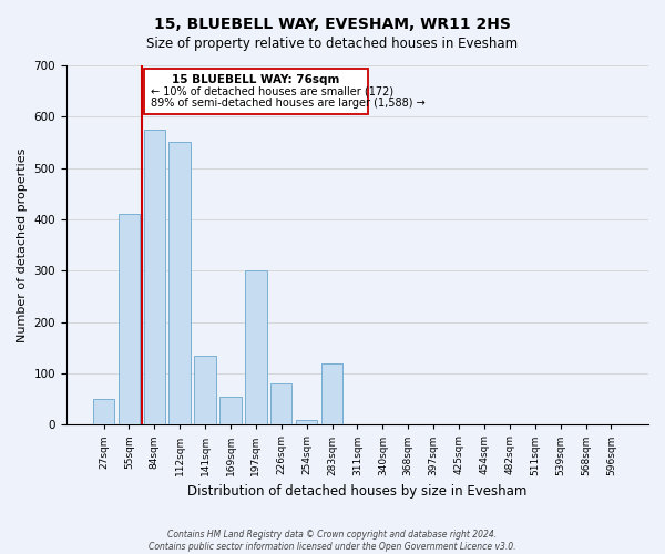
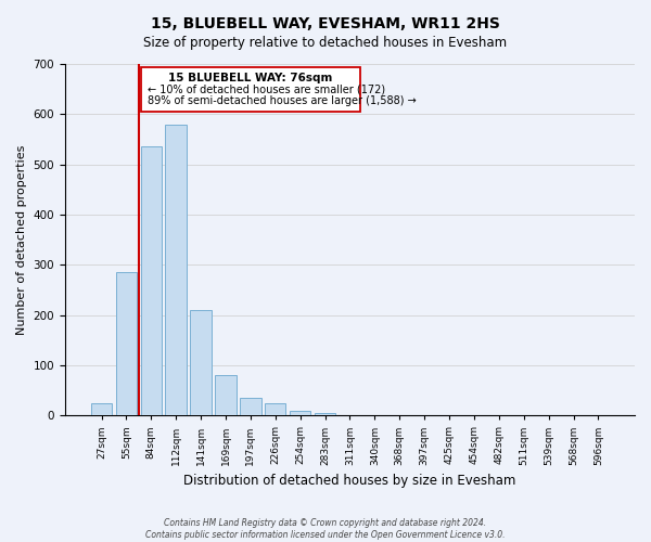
27sqm: 50 -> 25
55sqm: 410 -> 285
84sqm: 575 -> 535
112sqm: 550 -> 580
141sqm: 135 -> 210
169sqm: 55 -> 80
197sqm: 300 -> 35
226sqm: 80 -> 25
283sqm: 120 -> 5
